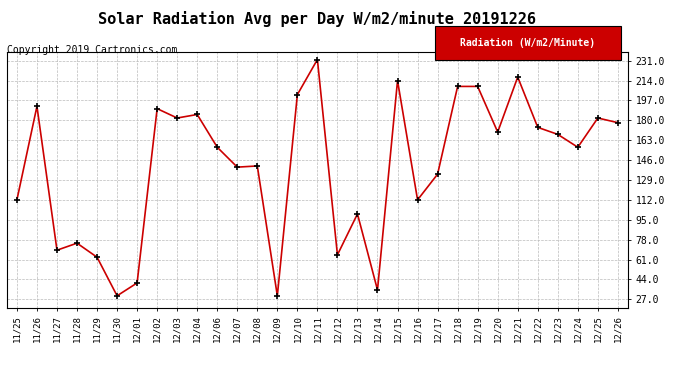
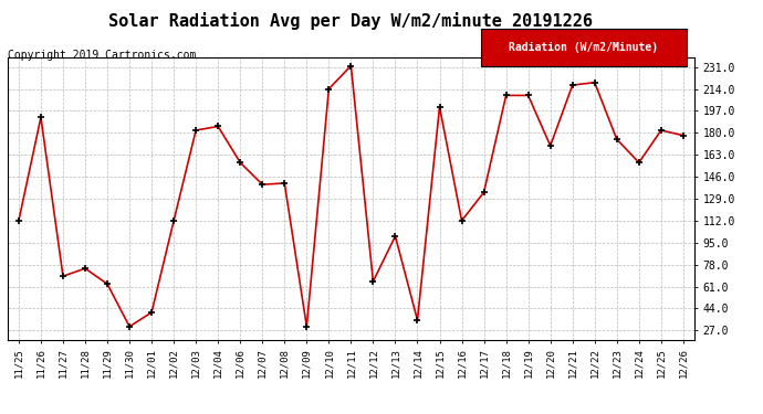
12/02: 190 -> 112
12/10: 202 -> 214
12/15: 214 -> 200
12/22: 174 -> 219
12/23: 168 -> 175
